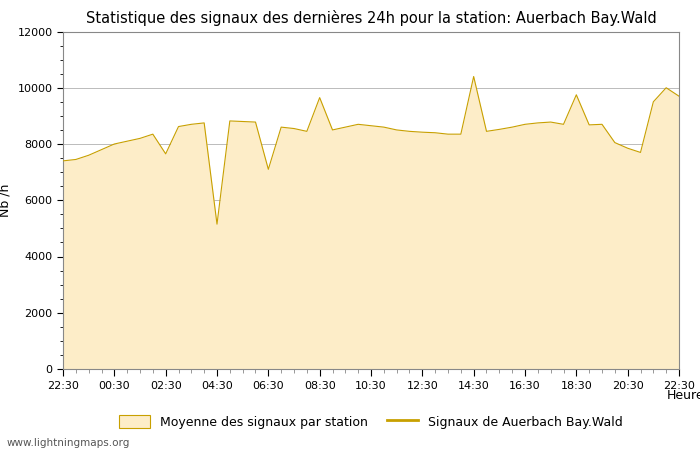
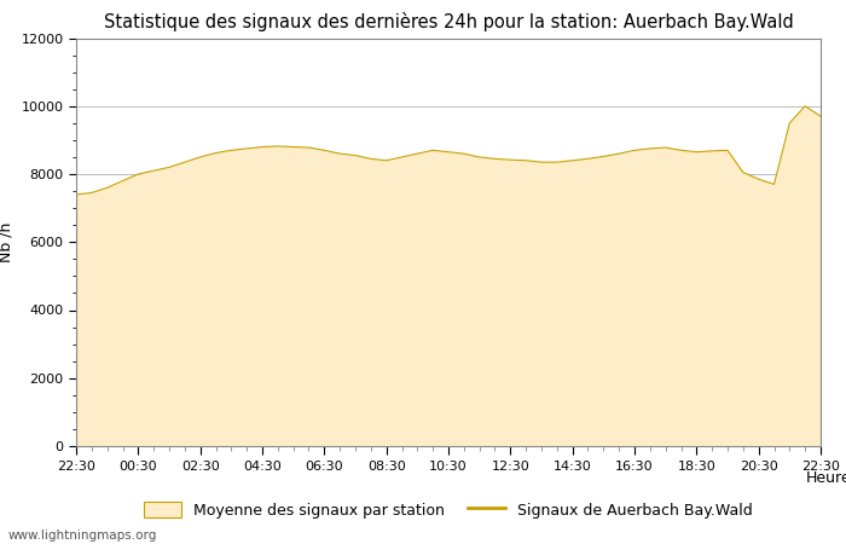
02:30: 7650 -> 8500
04:30: 5150 -> 8800
06:30: 7100 -> 8700
08:30: 9650 -> 8400
14:30: 10400 -> 8400
18:30: 9750 -> 8650
